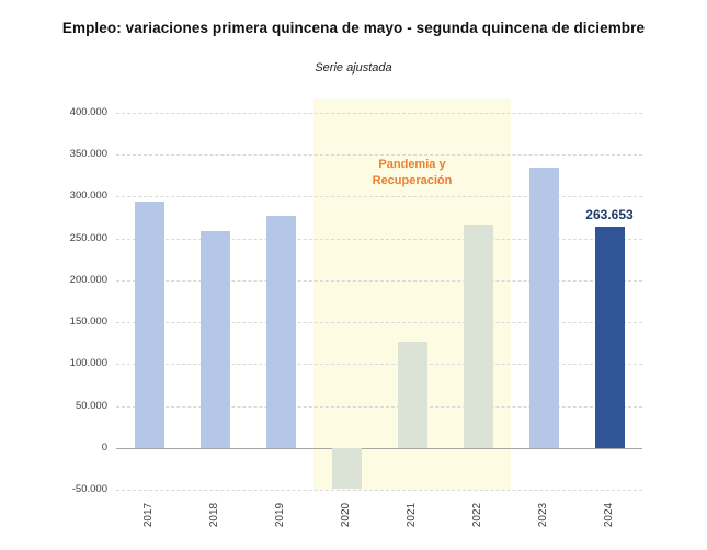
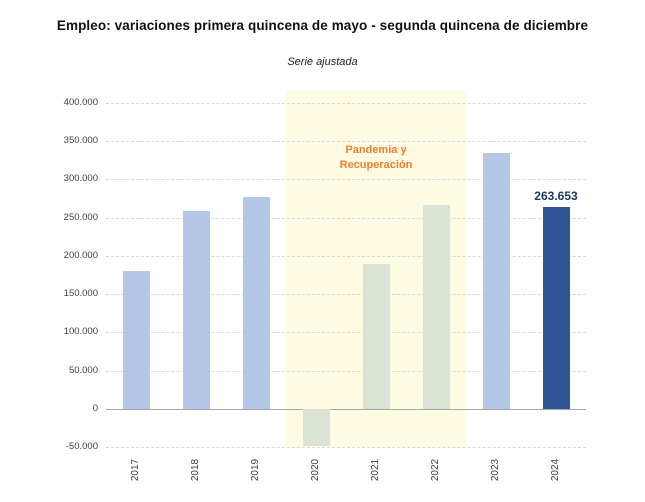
2017: 290000 -> 180000
2021: 130000 -> 190000
